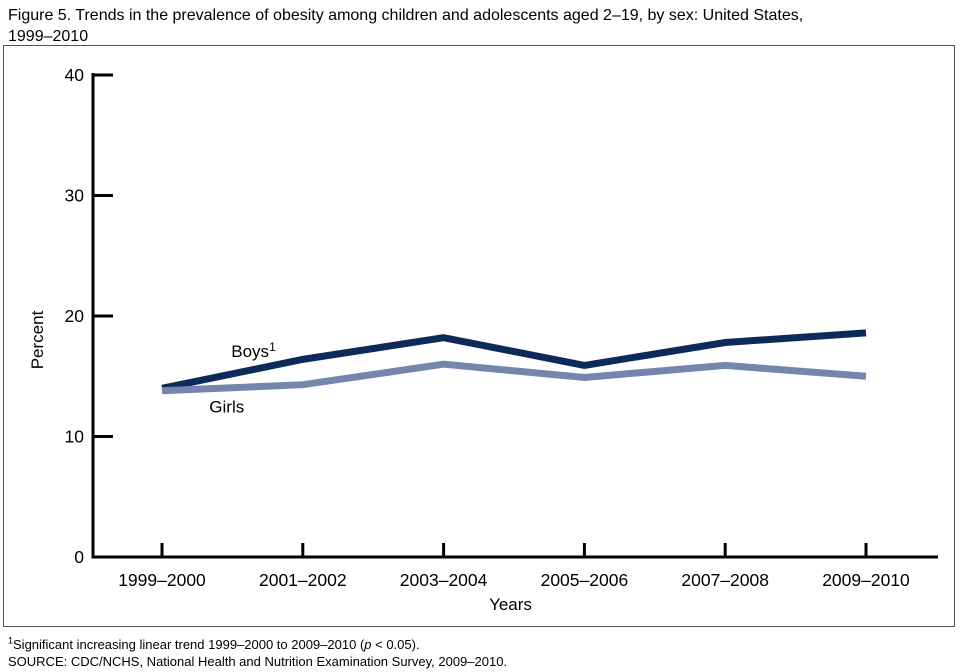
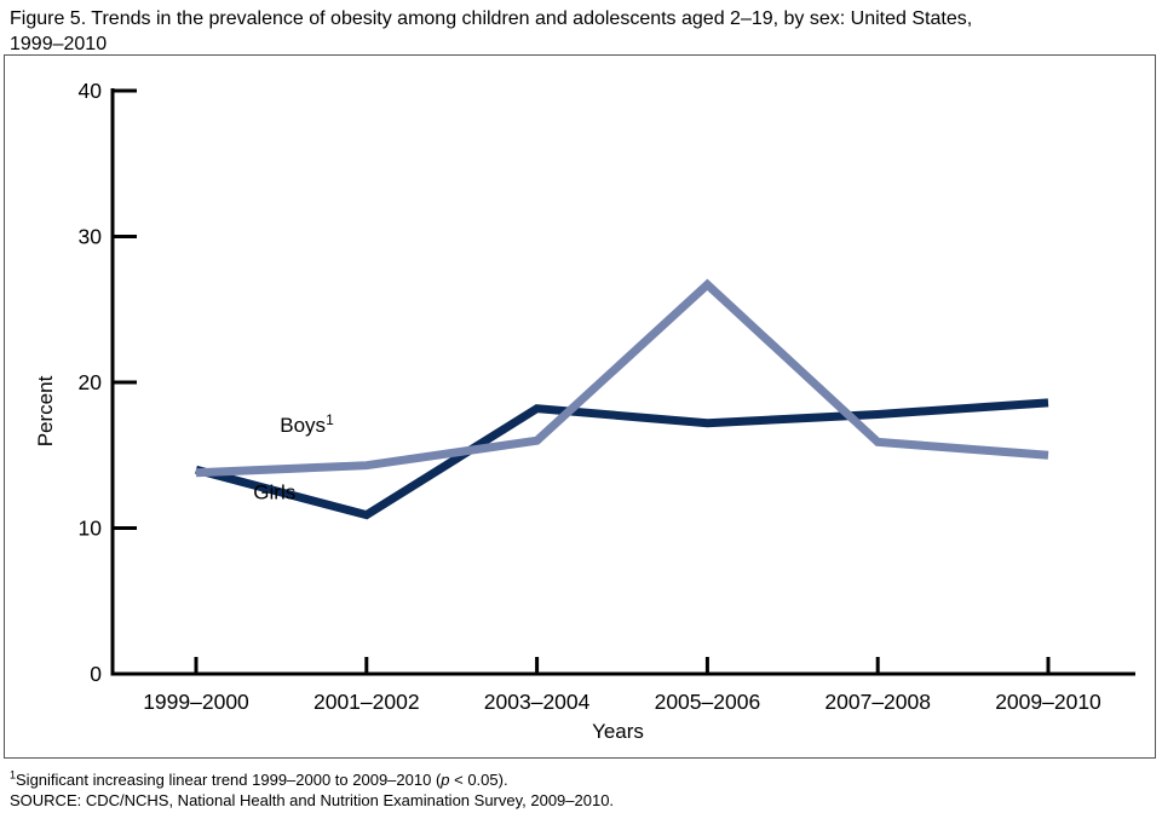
Boys/2001–2002: 16.4 -> 10.9
Boys/2005–2006: 15.9 -> 17.2
Girls/2005–2006: 14.9 -> 26.7
